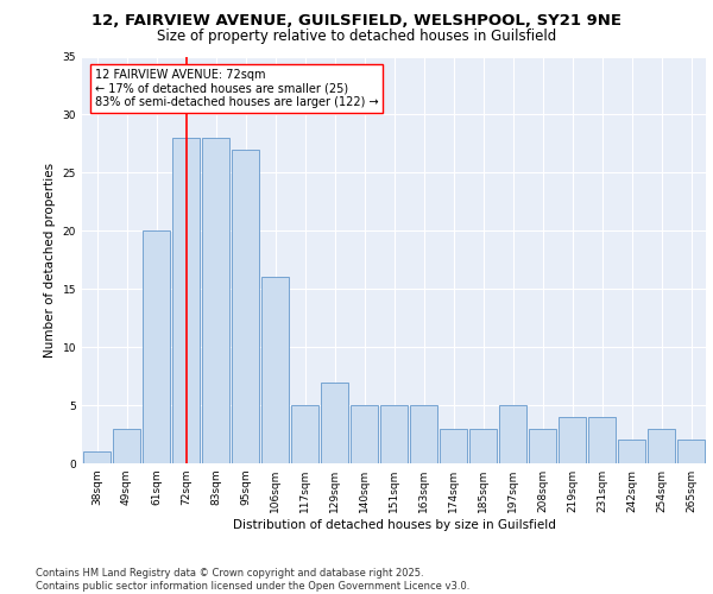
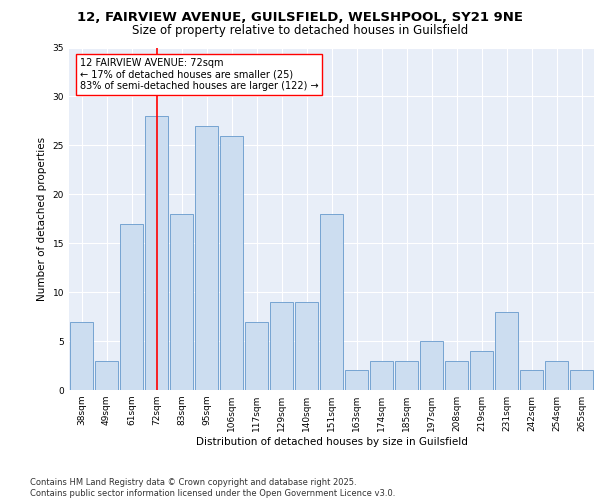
38sqm: 1 -> 7
61sqm: 20 -> 17
83sqm: 28 -> 18
106sqm: 16 -> 26
117sqm: 5 -> 7
129sqm: 7 -> 9
140sqm: 5 -> 9
151sqm: 5 -> 18
163sqm: 5 -> 2
231sqm: 4 -> 8
